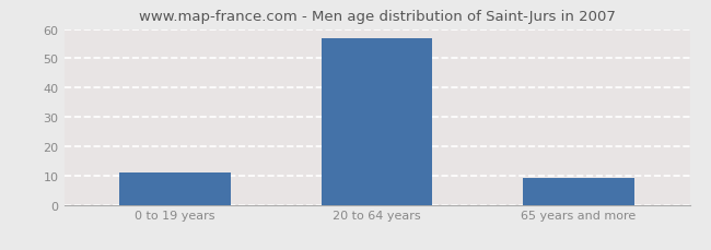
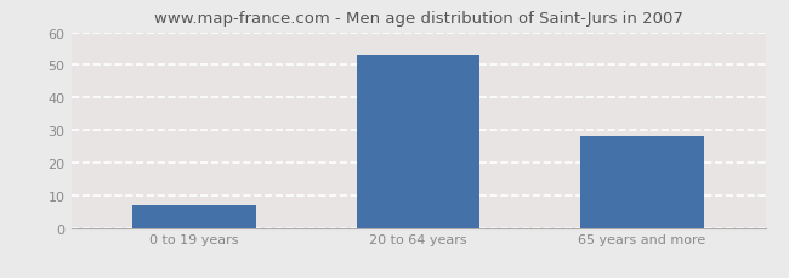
0 to 19 years: 11 -> 7
20 to 64 years: 57 -> 53
65 years and more: 9 -> 28
